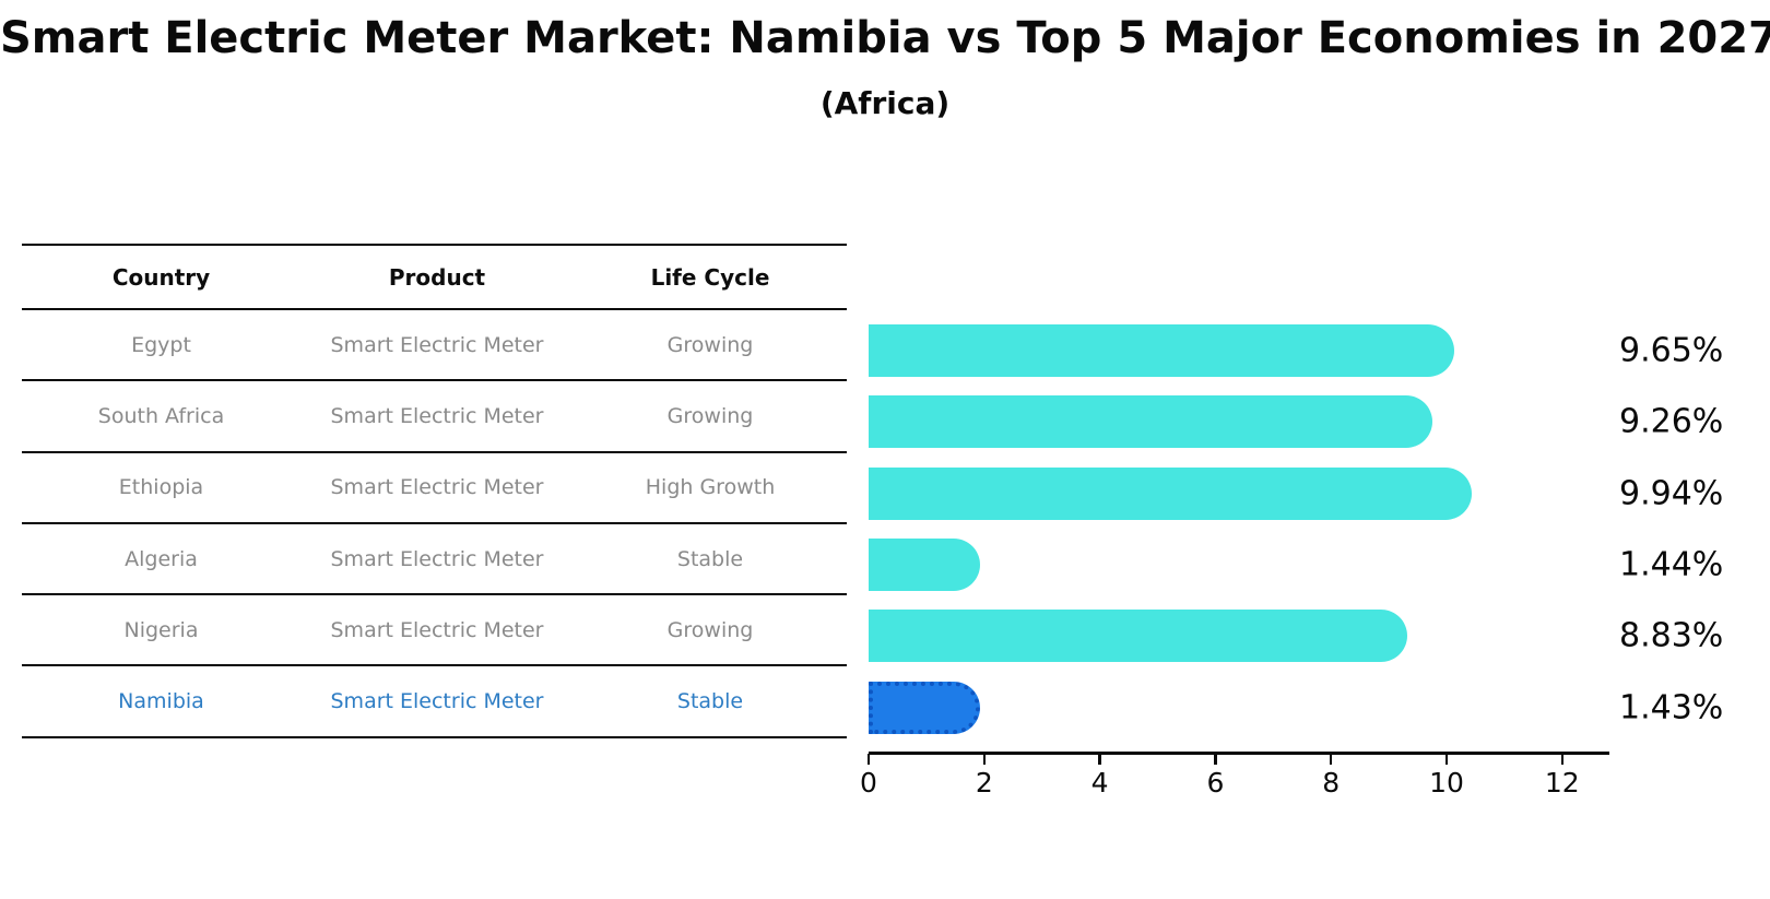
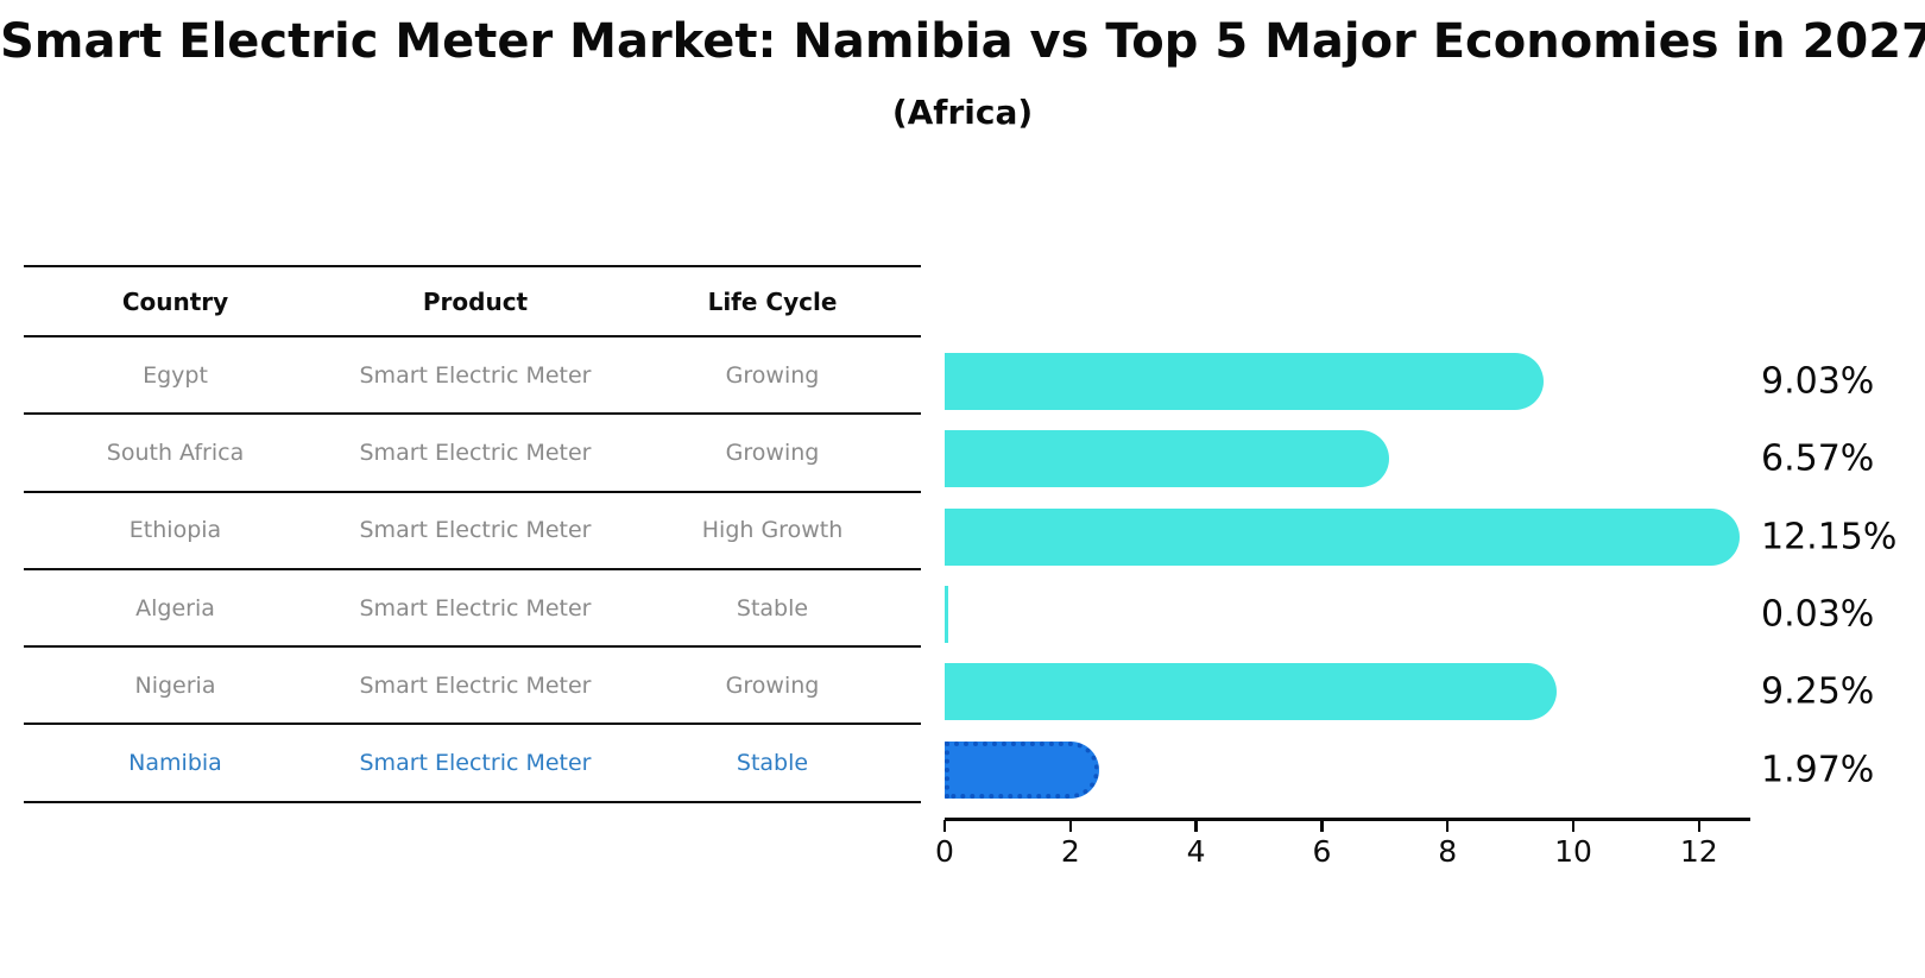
Egypt: 9.65% -> 9.03%
South Africa: 9.26% -> 6.57%
Ethiopia: 9.94% -> 12.15%
Algeria: 1.44% -> 0.03%
Nigeria: 8.83% -> 9.25%
Namibia: 1.43% -> 1.97%
